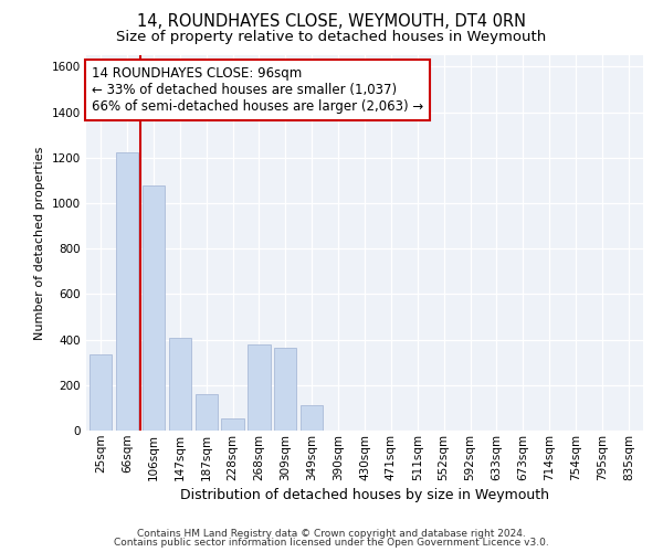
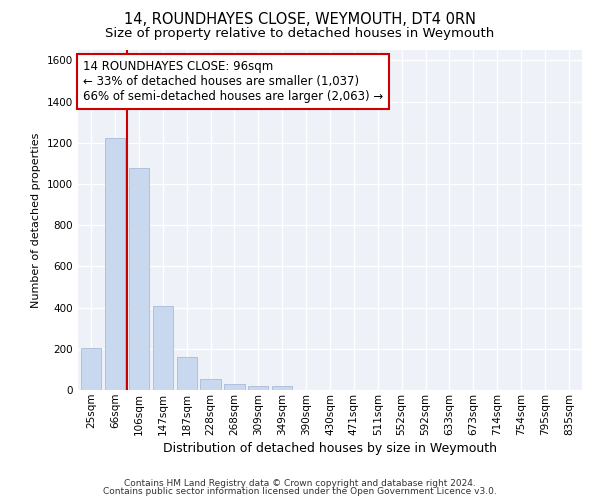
25sqm: 335 -> 205
268sqm: 380 -> 30
309sqm: 365 -> 20
349sqm: 110 -> 20
